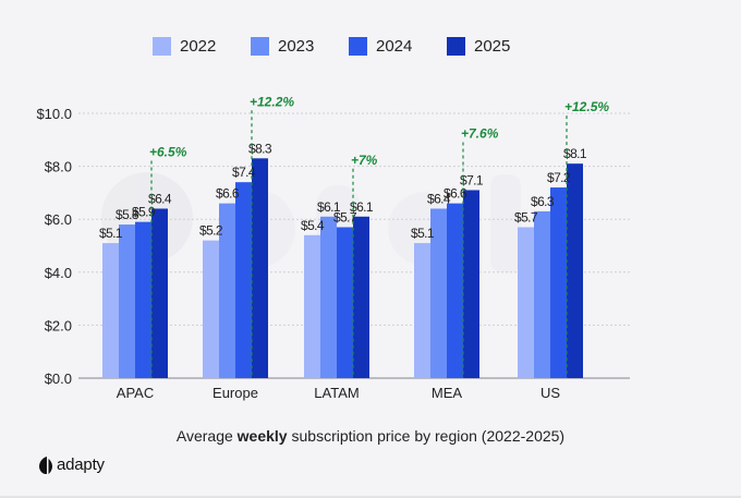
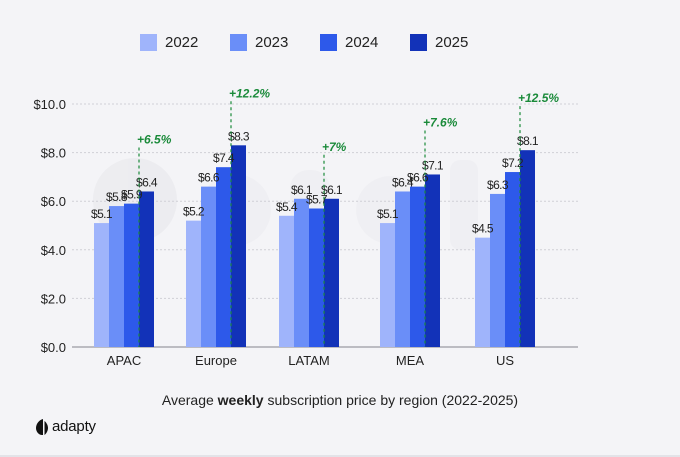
2022/US: $5.7 -> $4.5
